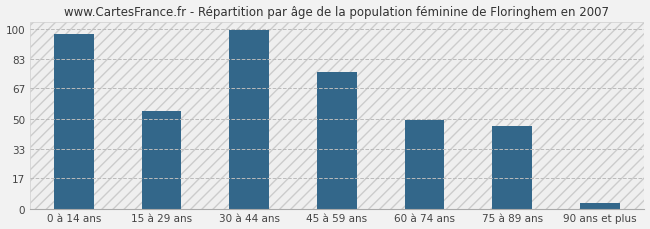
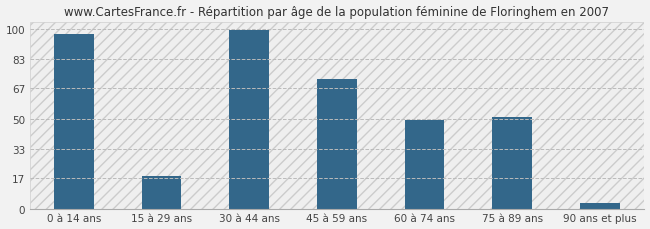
15 à 29 ans: 54 -> 18
45 à 59 ans: 76 -> 72
75 à 89 ans: 46 -> 51
